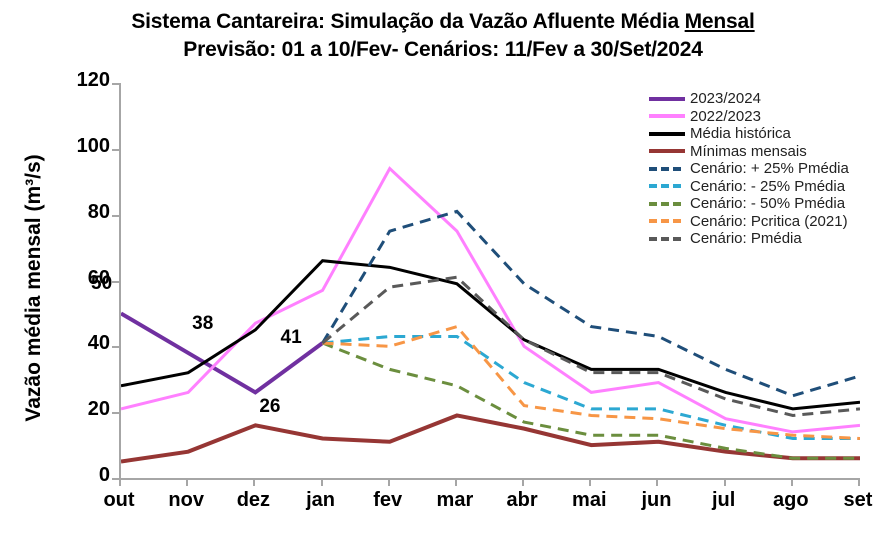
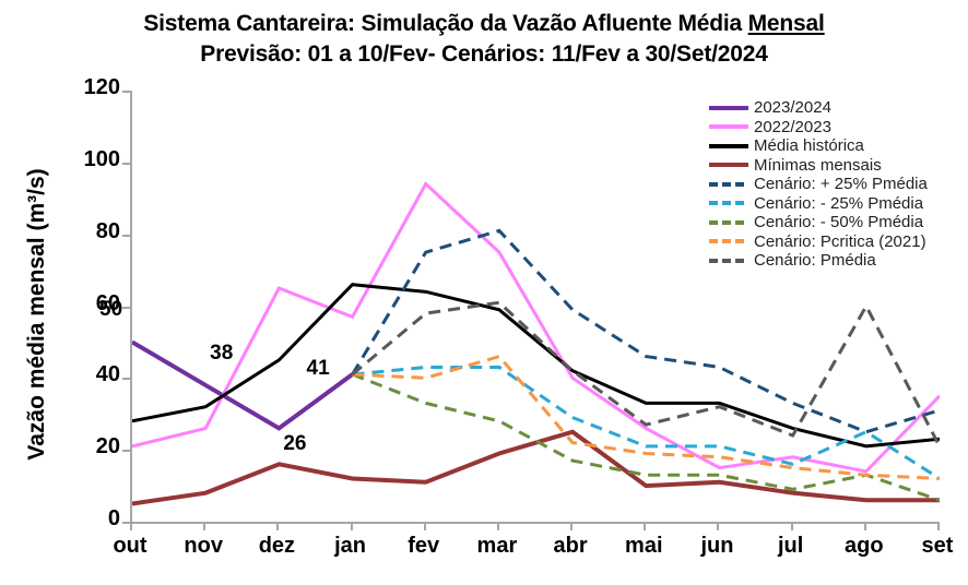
2022/2023/dez: 47 -> 65
Mínimas mensais/abr: 15 -> 25
Cenário: Pmédia/mai: 32 -> 27
2022/2023/jun: 29 -> 15
Cenário: - 25% Pmédia/ago: 12 -> 25
Cenário: - 50% Pmédia/ago: 6 -> 13
Cenário: Pmédia/ago: 19 -> 60
2022/2023/set: 16 -> 35
